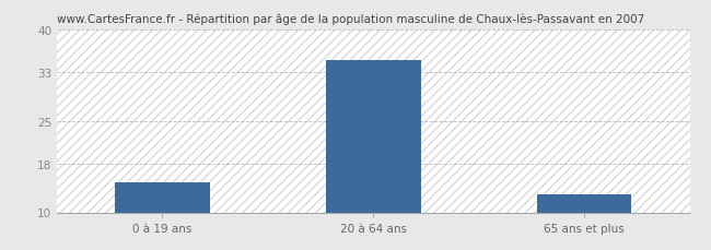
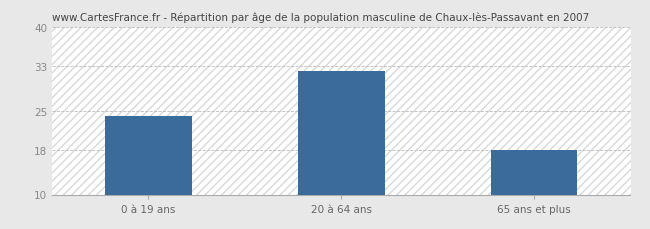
0 à 19 ans: 15 -> 24
20 à 64 ans: 35 -> 32
65 ans et plus: 13 -> 18
